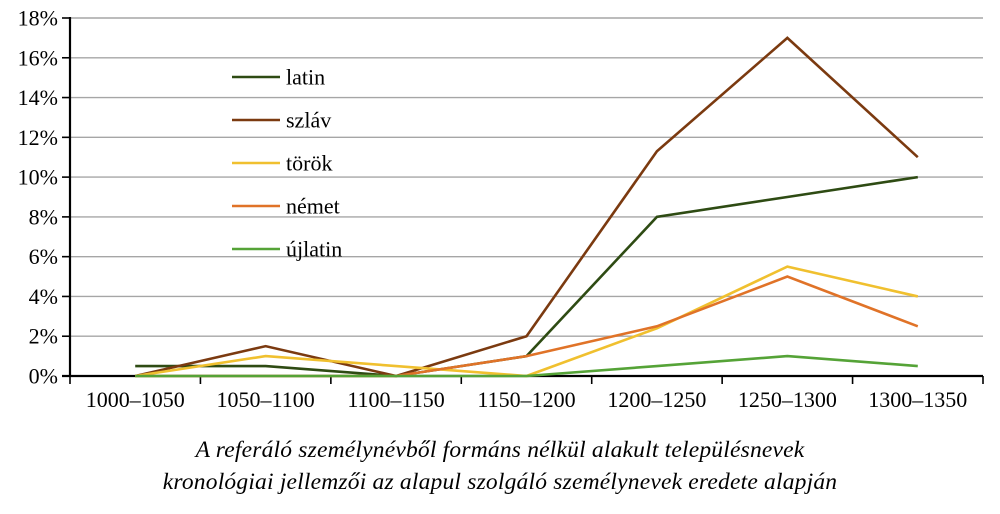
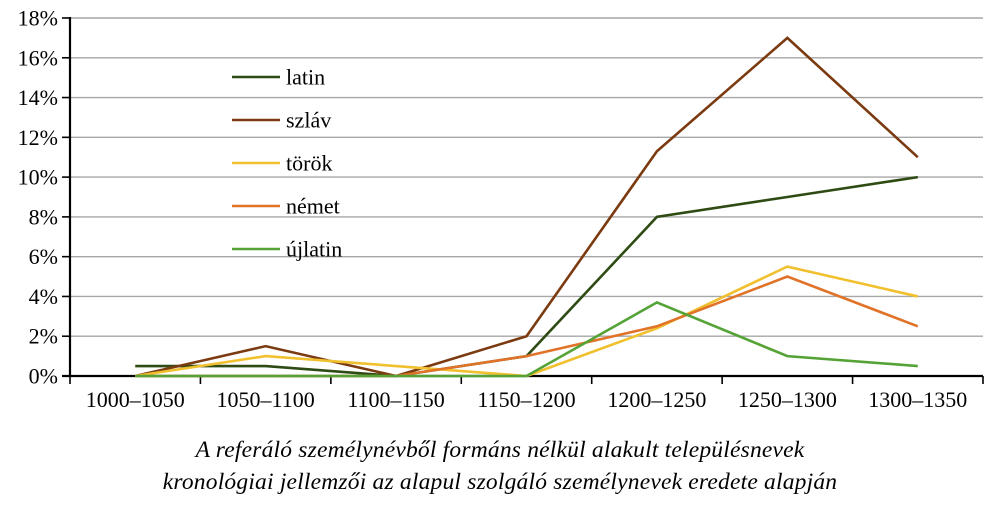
újlatin/1200–1250: 0.5% -> 3.7%
